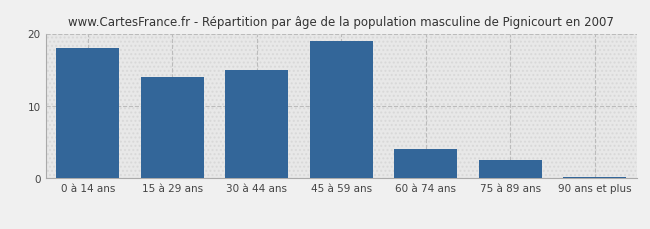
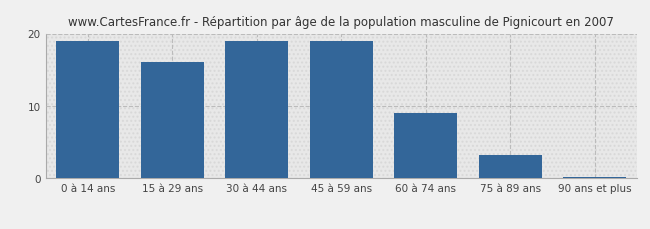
0 à 14 ans: 18.0 -> 19.0
15 à 29 ans: 14.0 -> 16.0
30 à 44 ans: 15.0 -> 19.0
60 à 74 ans: 4.0 -> 9.0
75 à 89 ans: 2.5 -> 3.2
